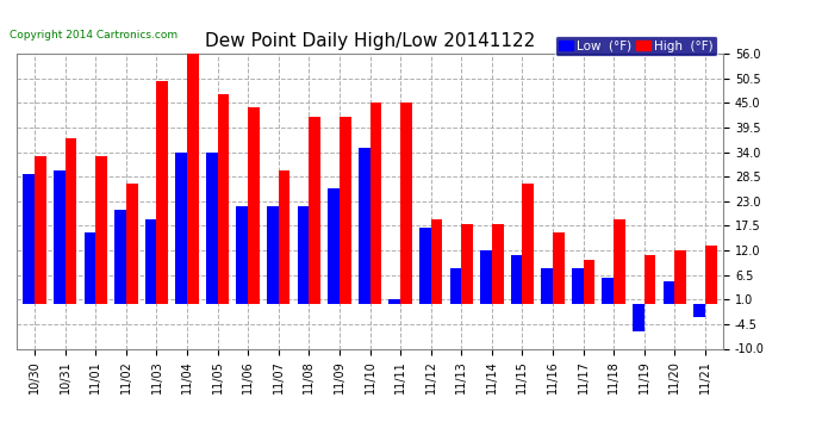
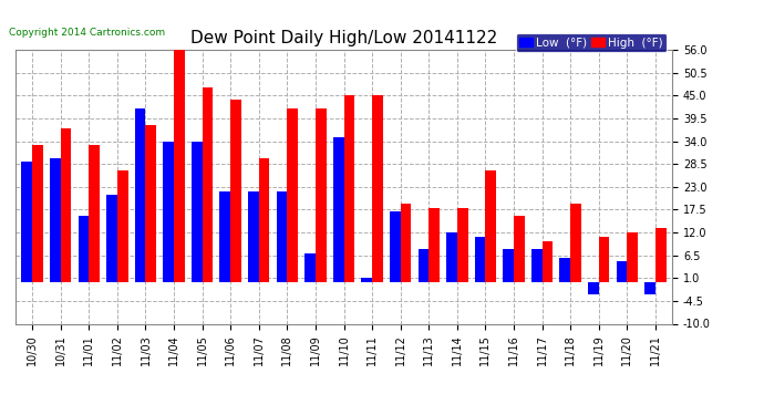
Low (°F)/11/03: 19 -> 42
High (°F)/11/03: 50 -> 38
Low (°F)/11/09: 26 -> 7
Low (°F)/11/19: -6 -> -3
